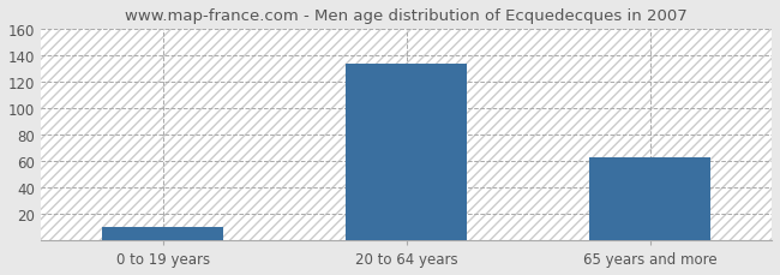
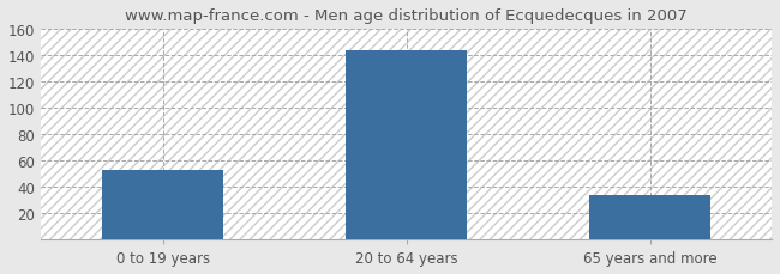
0 to 19 years: 10 -> 53
20 to 64 years: 134 -> 144
65 years and more: 63 -> 34
